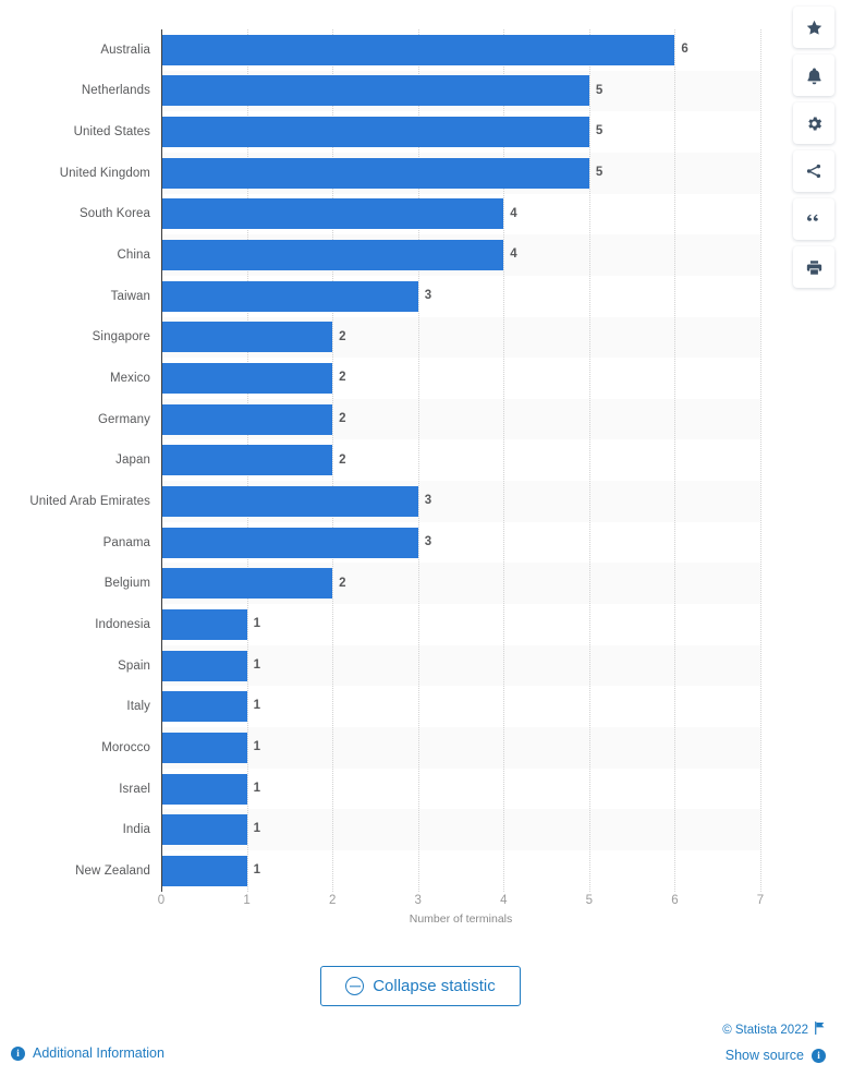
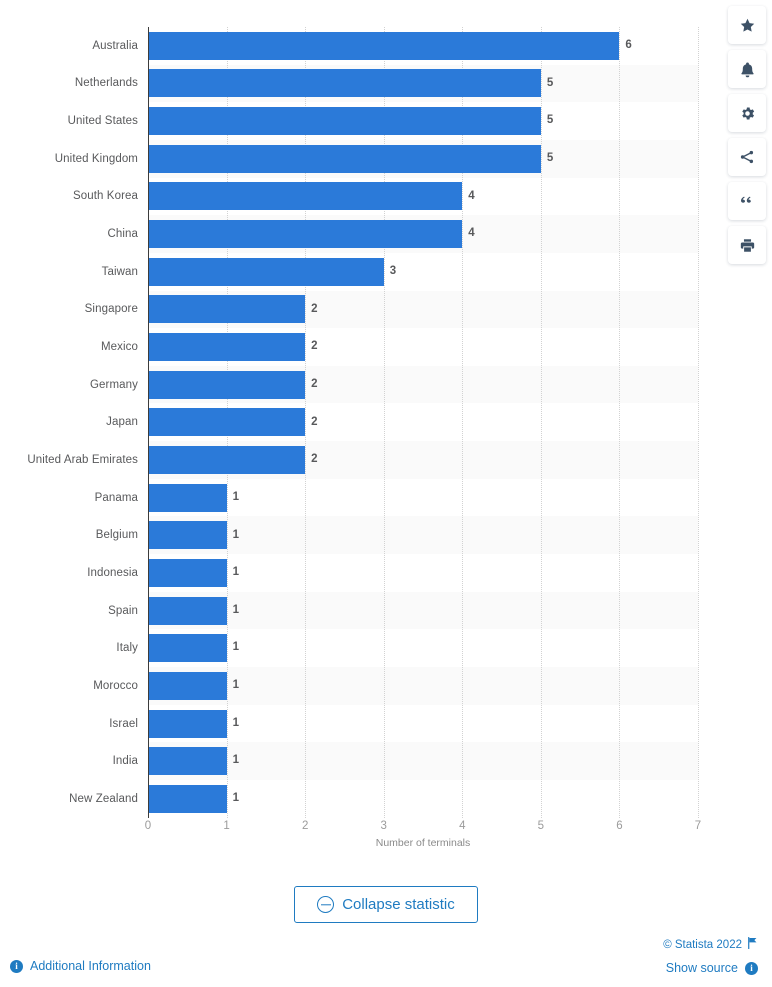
United Arab Emirates: 3 -> 2
Panama: 3 -> 1
Belgium: 2 -> 1
